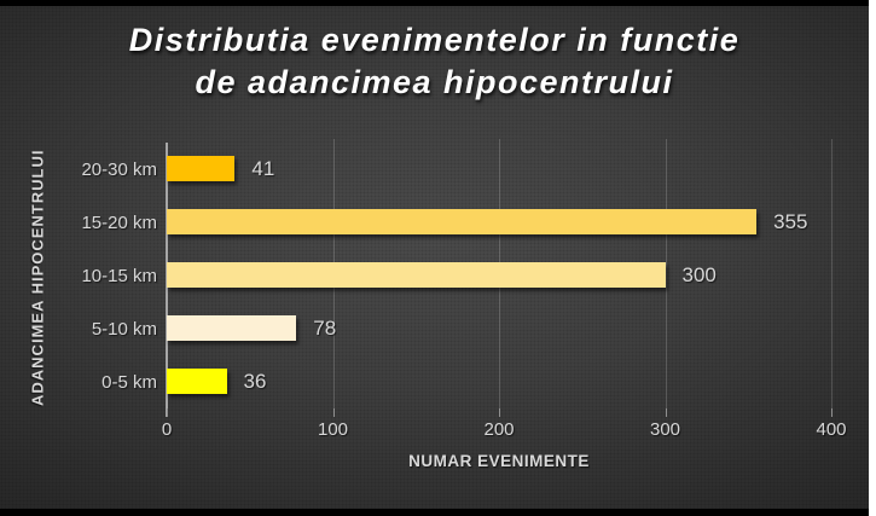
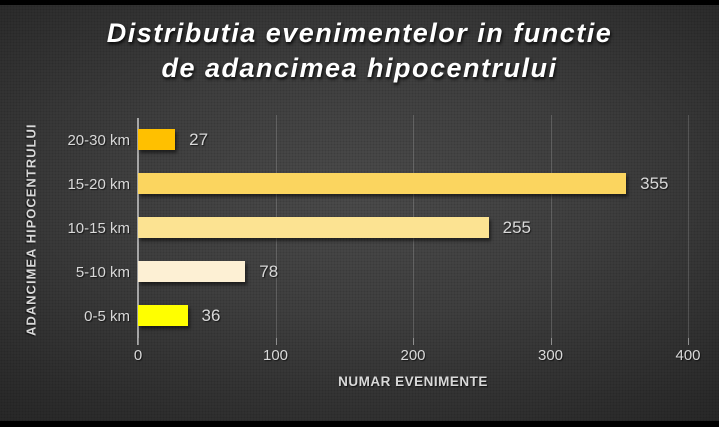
20-30 km: 41 -> 27
10-15 km: 300 -> 255
